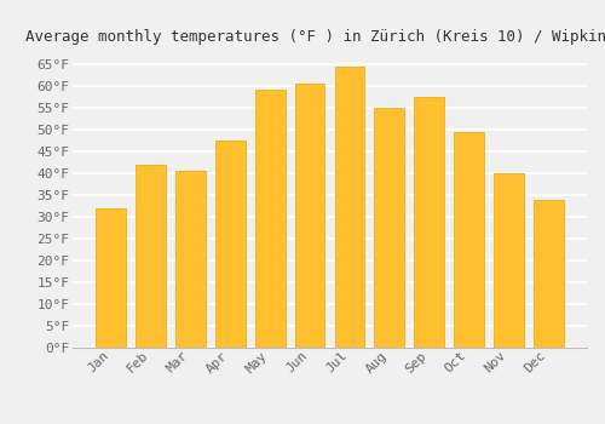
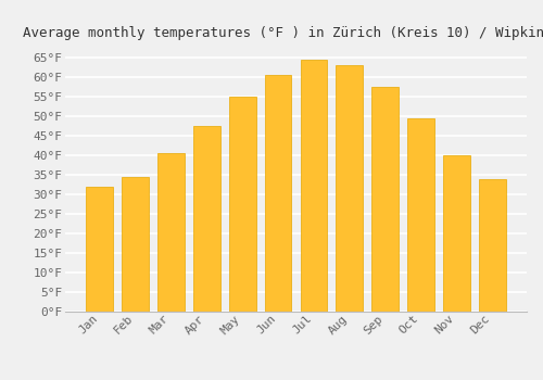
Feb: 42.0°F -> 34.5°F
May: 59.0°F -> 55.0°F
Aug: 55.0°F -> 63.0°F
